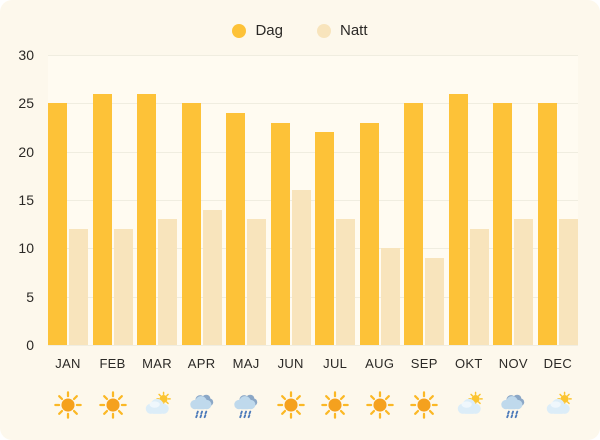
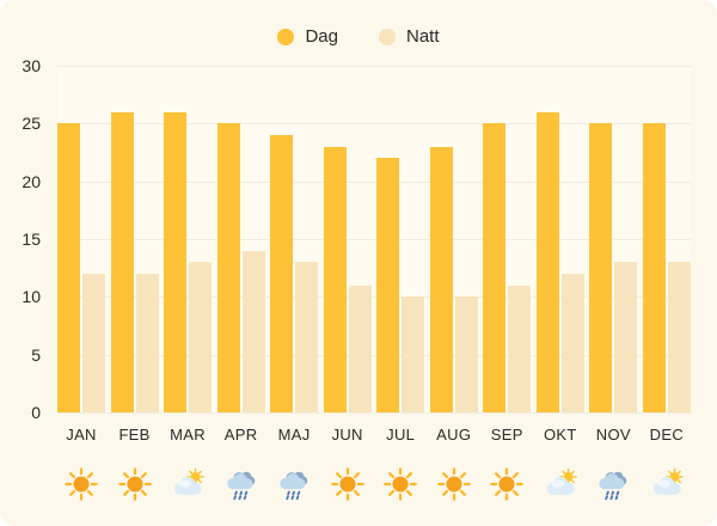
Natt/JUN: 16 -> 11
Natt/JUL: 13 -> 10
Natt/SEP: 9 -> 11
